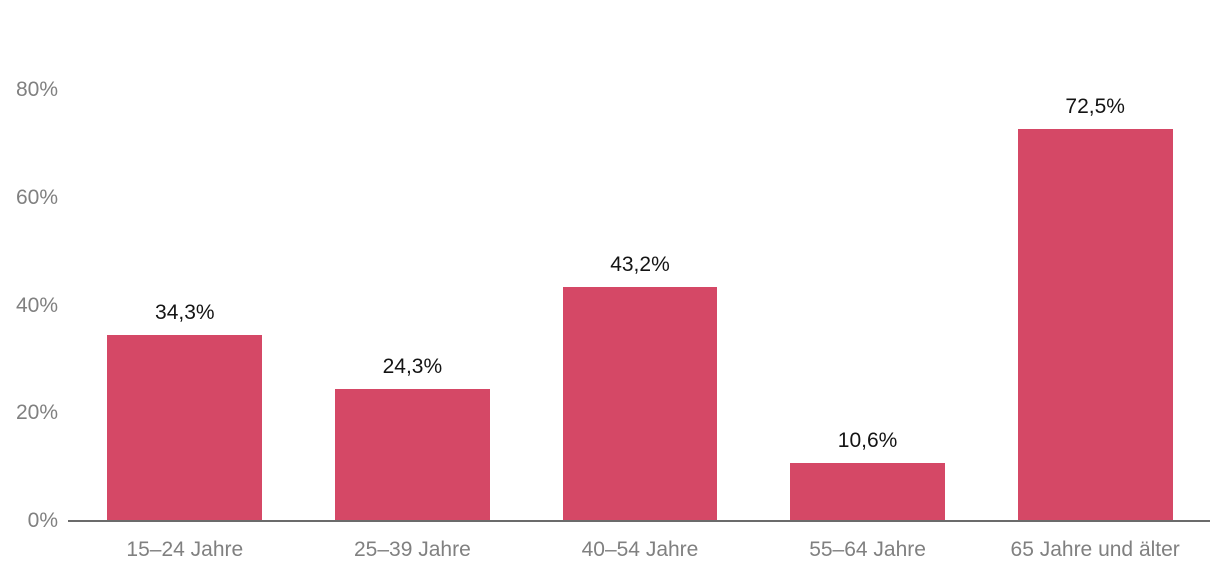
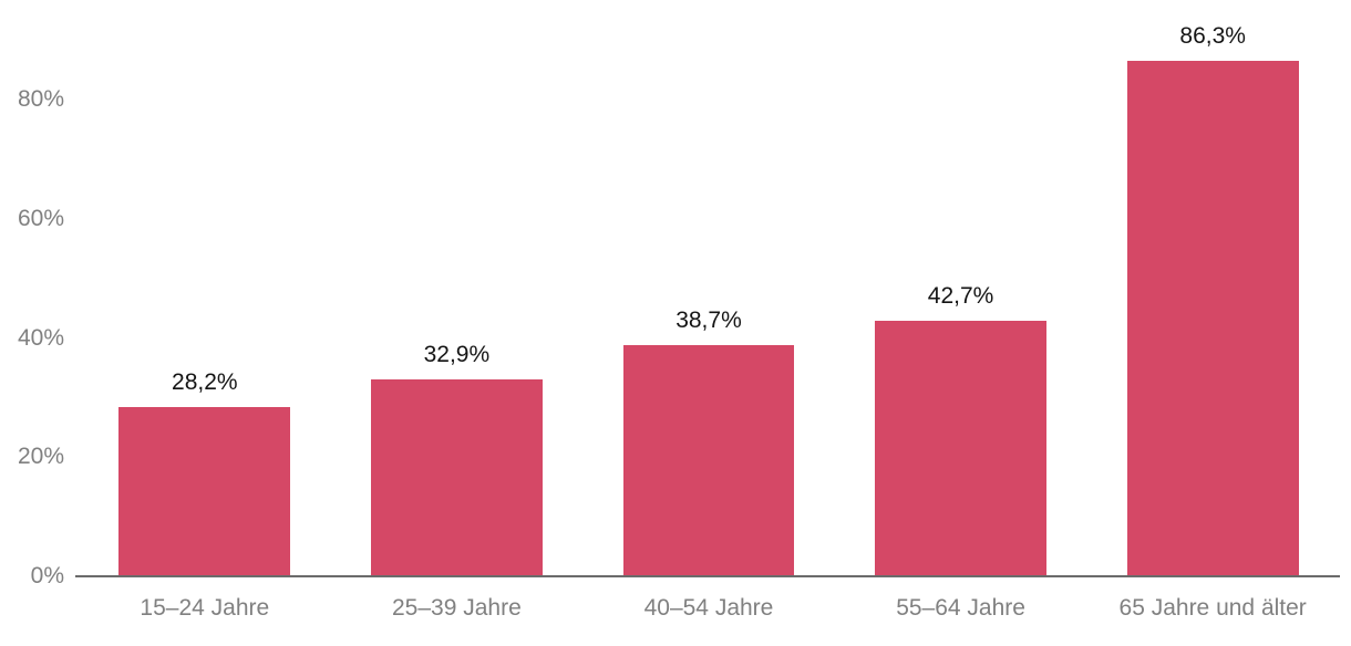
15–24 Jahre: 34,3% -> 28,2%
25–39 Jahre: 24,3% -> 32,9%
40–54 Jahre: 43,2% -> 38,7%
55–64 Jahre: 10,6% -> 42,7%
65 Jahre und älter: 72,5% -> 86,3%
